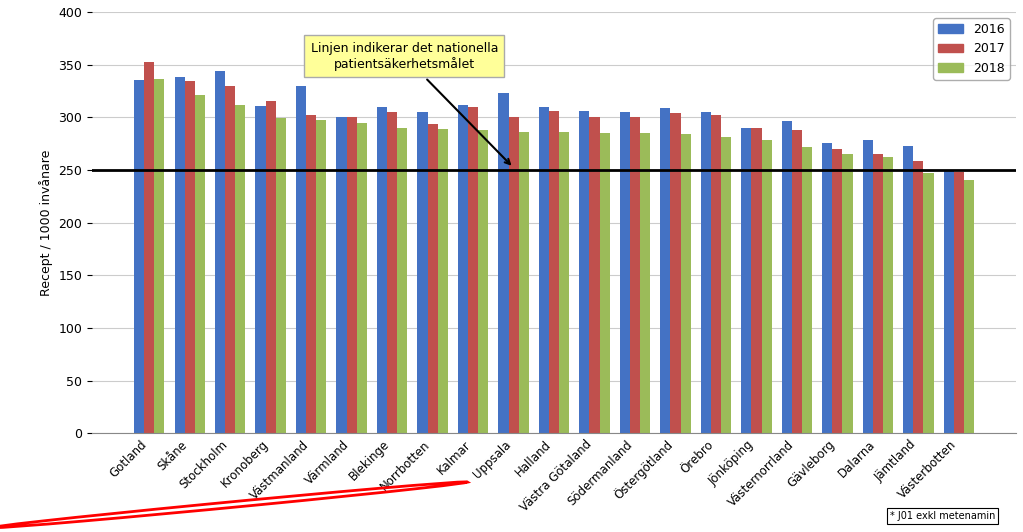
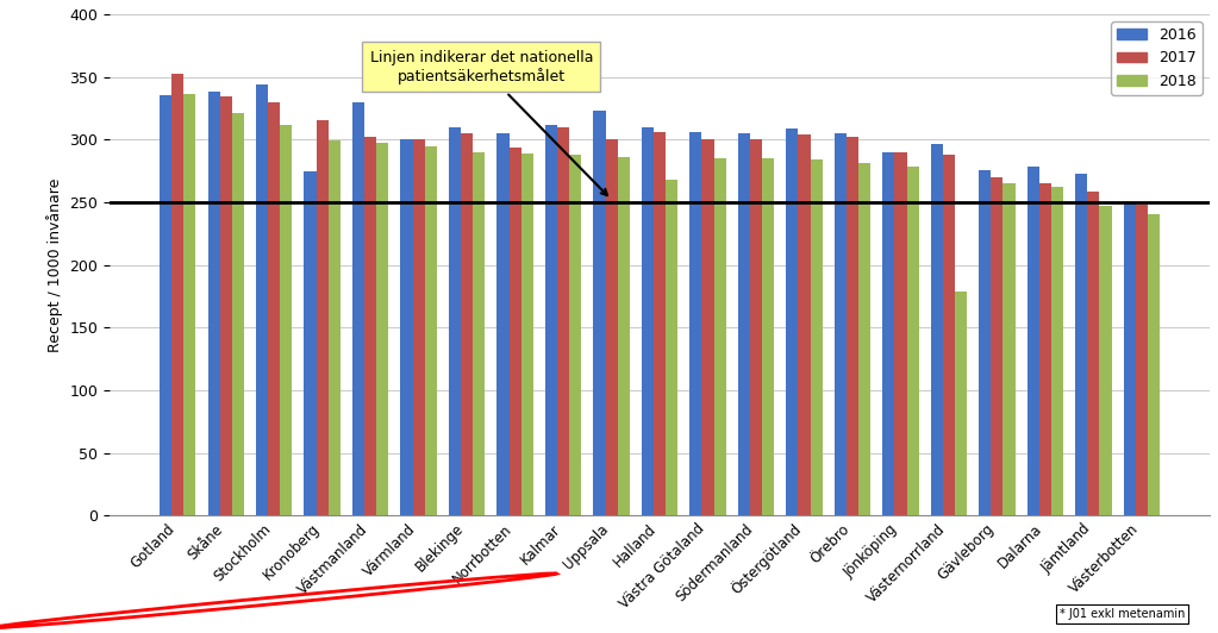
2016/Kronoberg: 311 -> 275
2018/Halland: 286 -> 268
2018/Västernorrland: 272 -> 179
